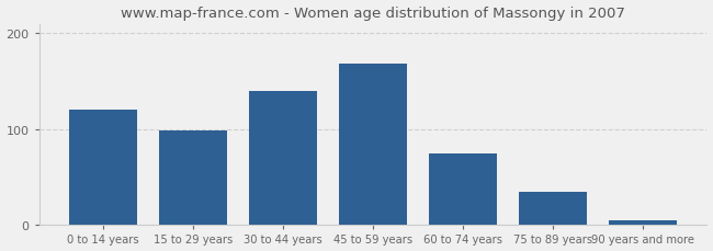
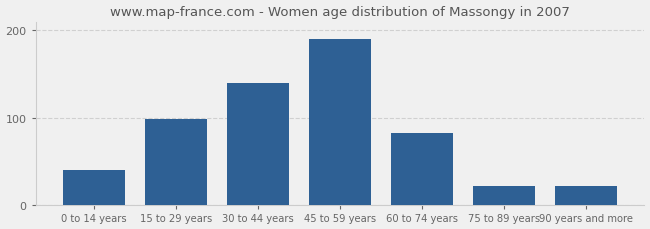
0 to 14 years: 120 -> 40
45 to 59 years: 168 -> 190
60 to 74 years: 75 -> 82
75 to 89 years: 35 -> 22
90 years and more: 5 -> 22
